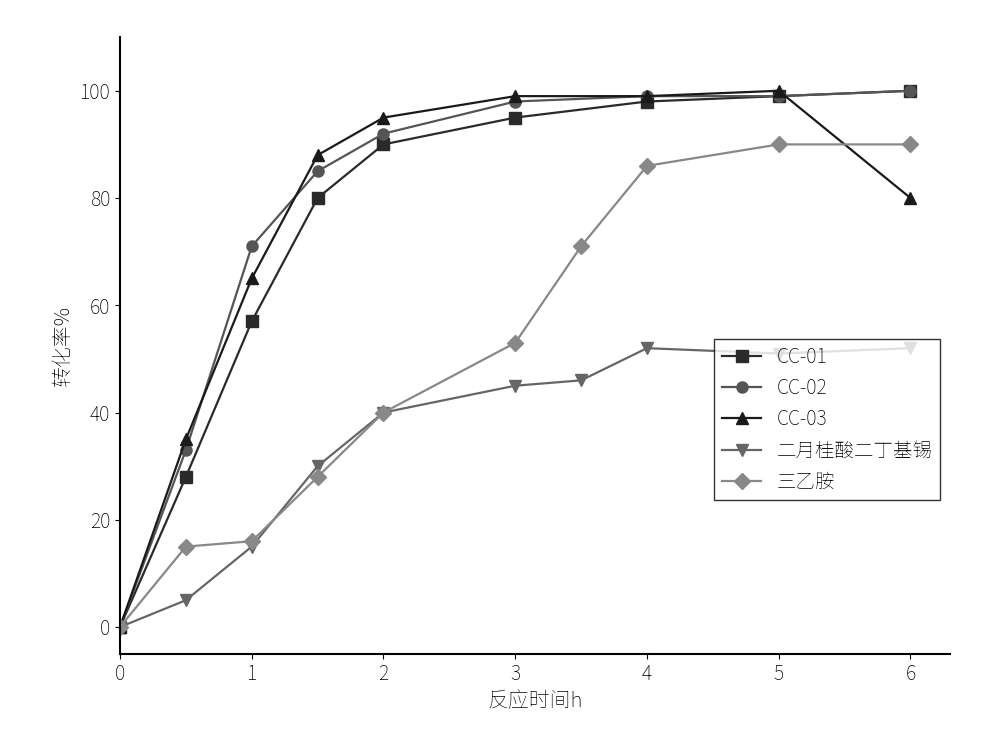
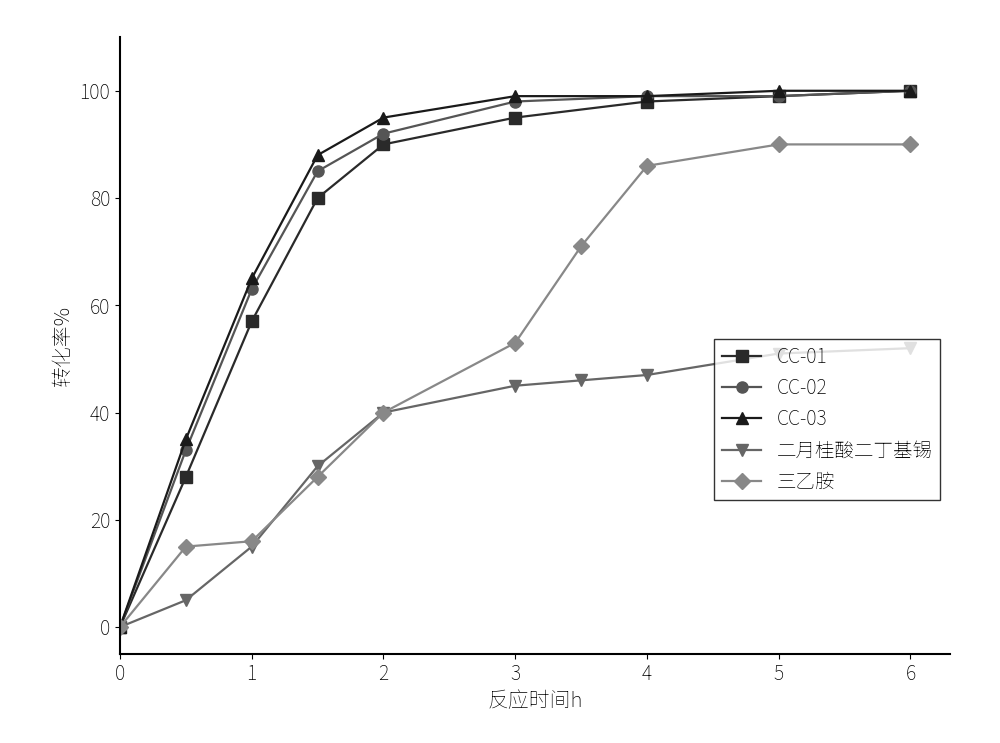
CC-02/1: 71 -> 63
二月桂酸二丁基锡/4: 52 -> 47
CC-03/6: 80 -> 100
